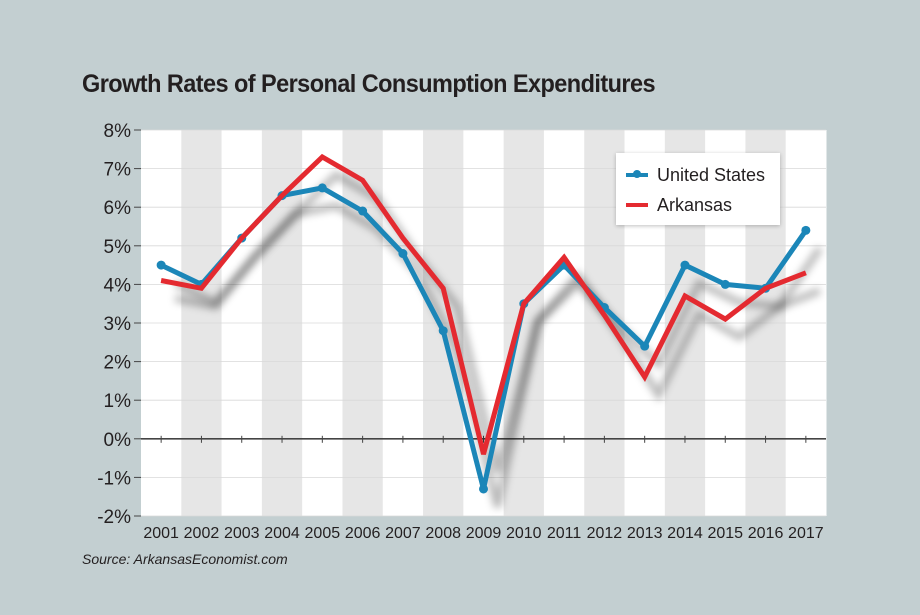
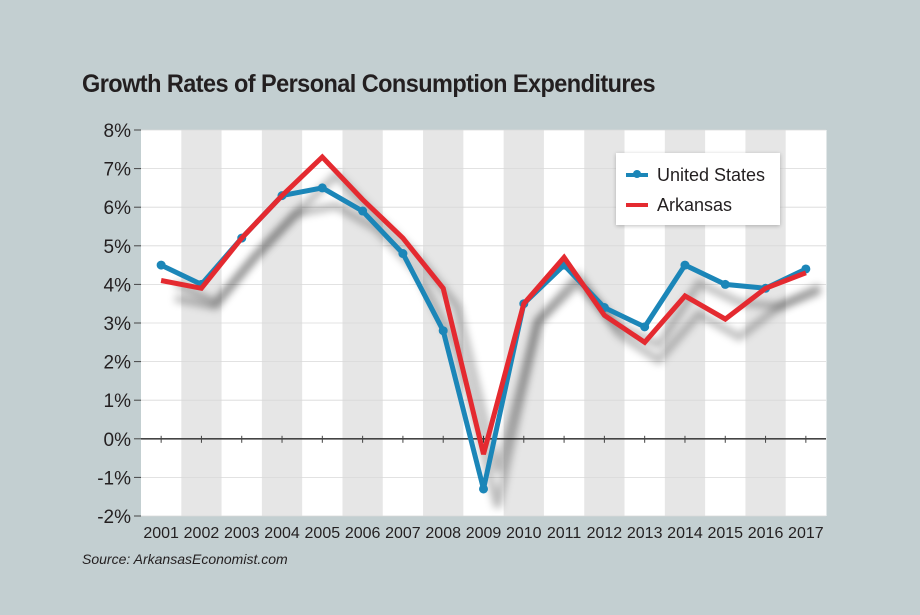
Arkansas/2006: 6.7% -> 6.2%
United States/2013: 2.4% -> 2.9%
Arkansas/2013: 1.6% -> 2.5%
United States/2017: 5.4% -> 4.4%
